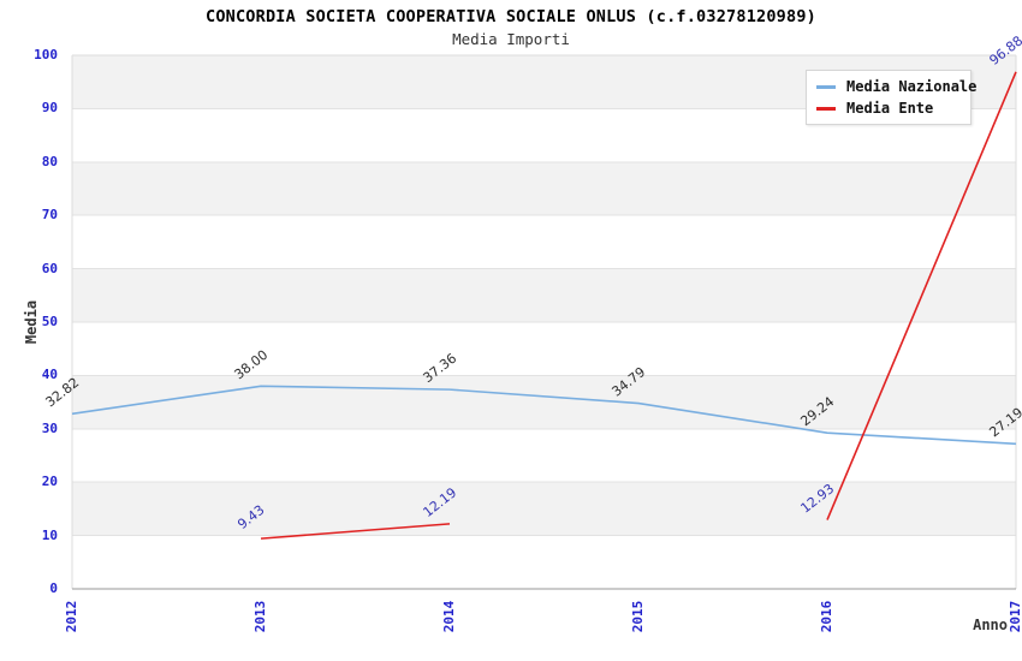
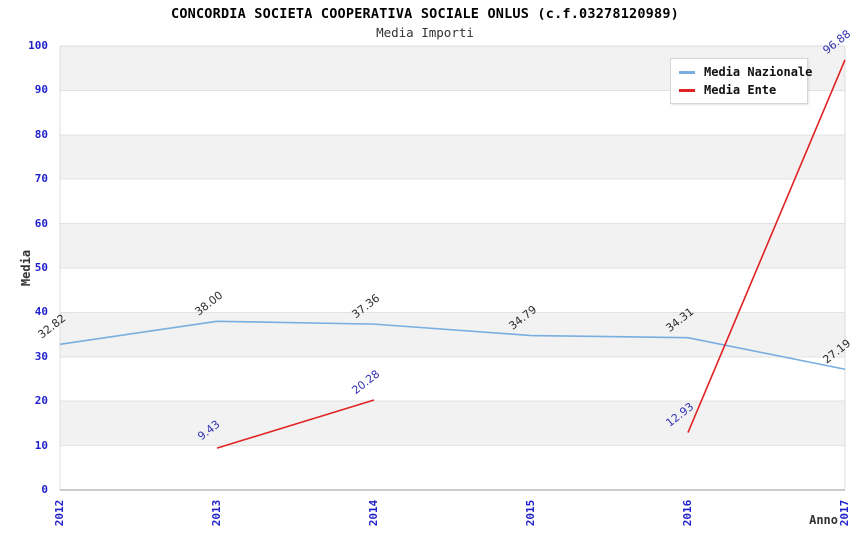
Media Ente/2014: 12.19 -> 20.28
Media Nazionale/2016: 29.24 -> 34.31
